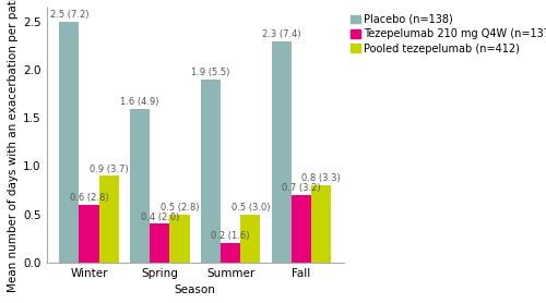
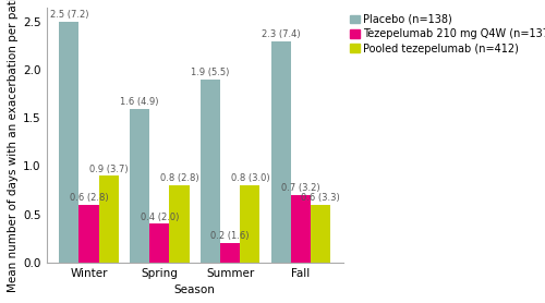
Pooled tezepelumab (n=412)/Spring: 0.5 -> 0.8
Pooled tezepelumab (n=412)/Summer: 0.5 -> 0.8
Pooled tezepelumab (n=412)/Fall: 0.8 -> 0.6
